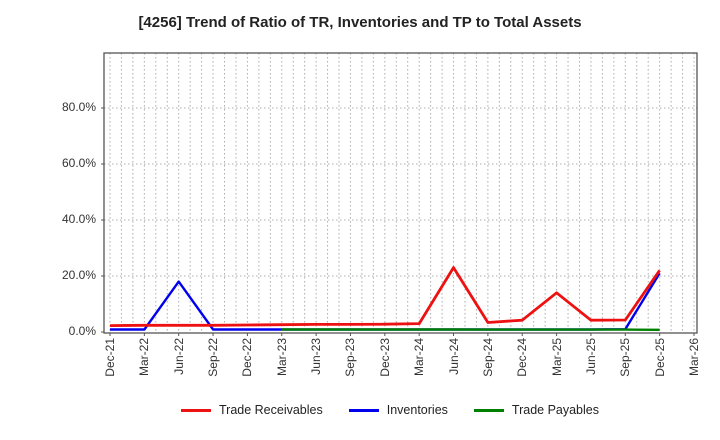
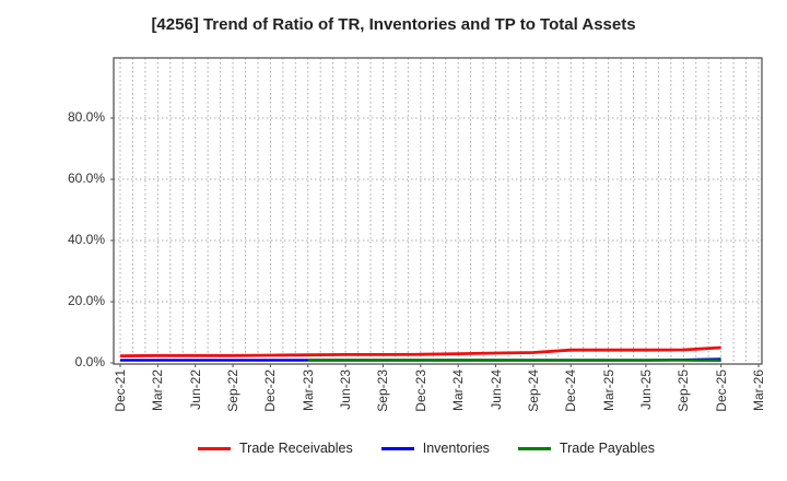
Inventories/Jun-22: 18% -> 1%
Trade Receivables/Jun-24: 23% -> 3%
Trade Receivables/Mar-25: 14% -> 4%
Trade Receivables/Dec-25: 22% -> 5%
Inventories/Dec-25: 21% -> 1%
